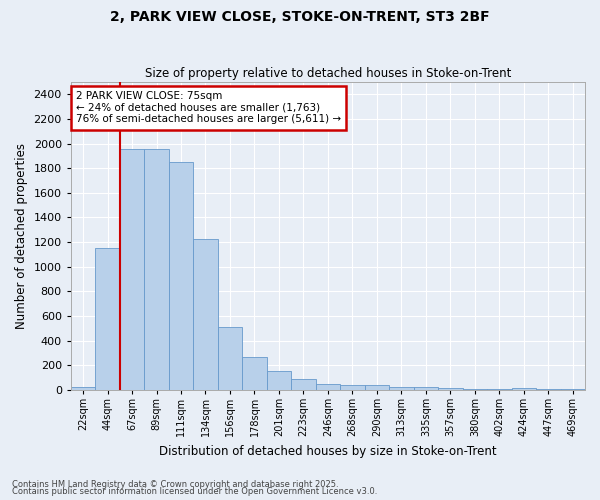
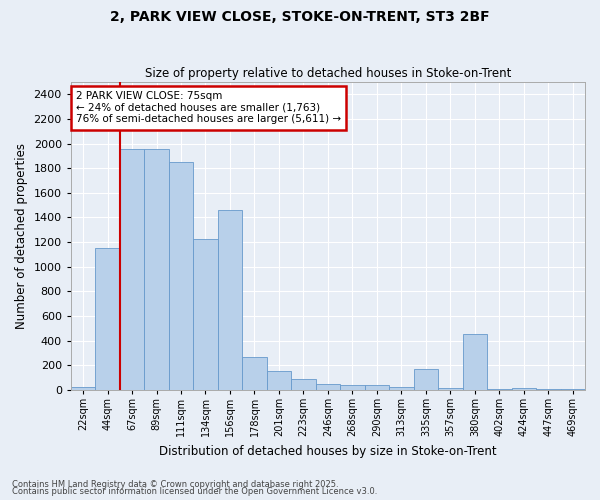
156sqm: 510 -> 1460
335sqm: 20 -> 170
380sqm: 0 -> 450
